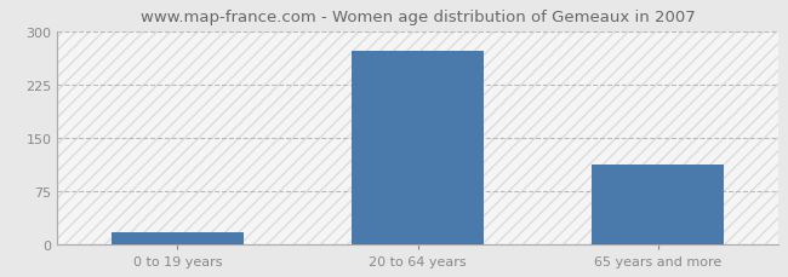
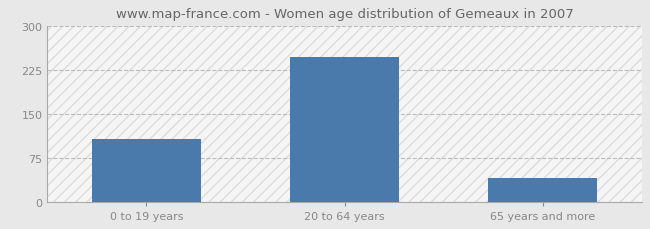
0 to 19 years: 16 -> 107
20 to 64 years: 272 -> 247
65 years and more: 112 -> 40
